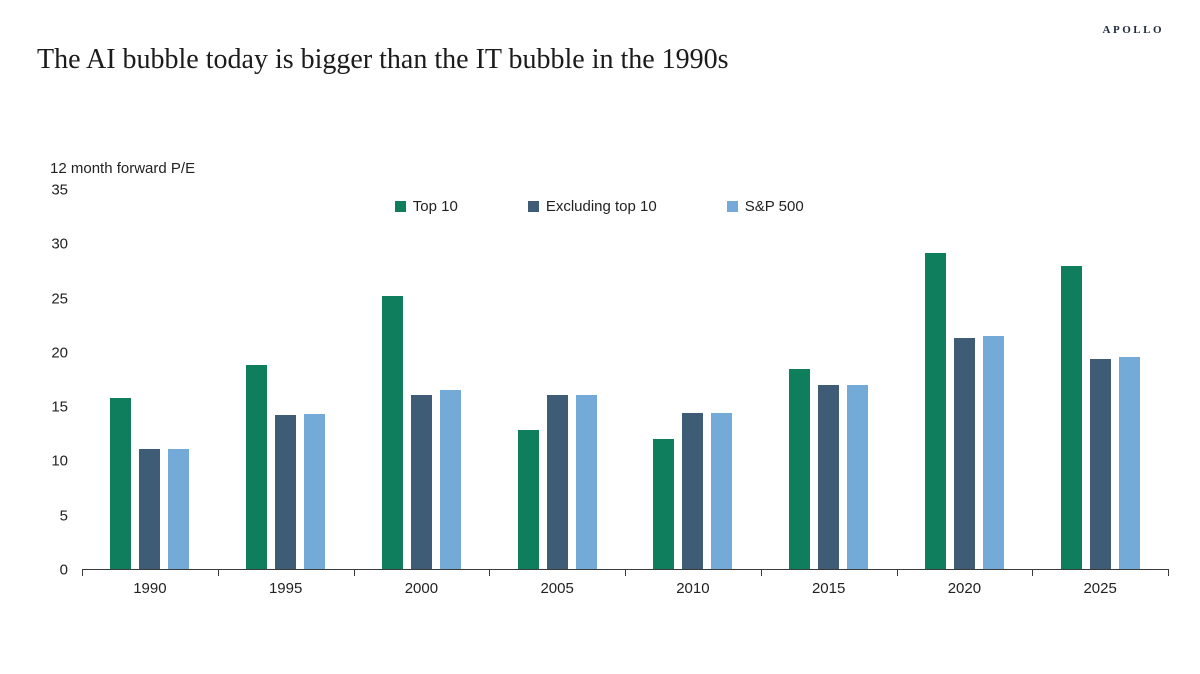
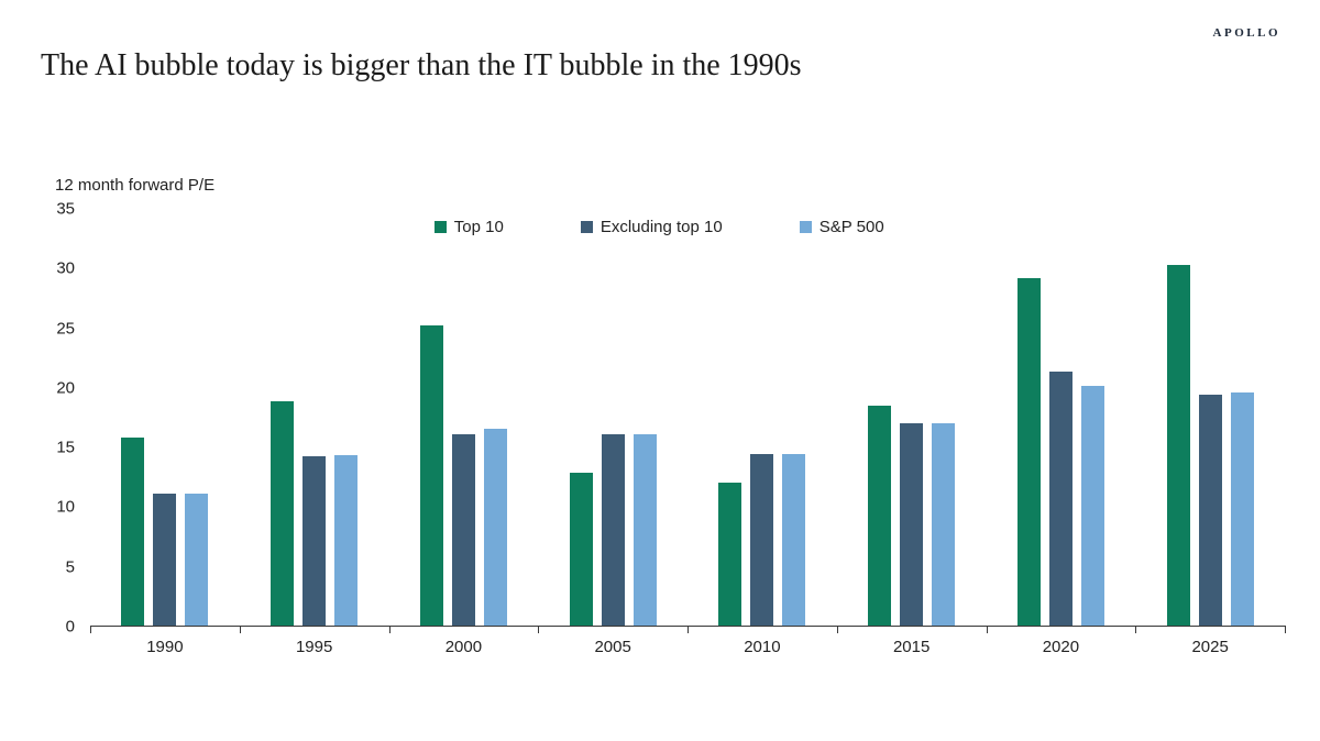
S&P 500/2020: 21.5 -> 20.1
Top 10/2025: 28.0 -> 30.3
